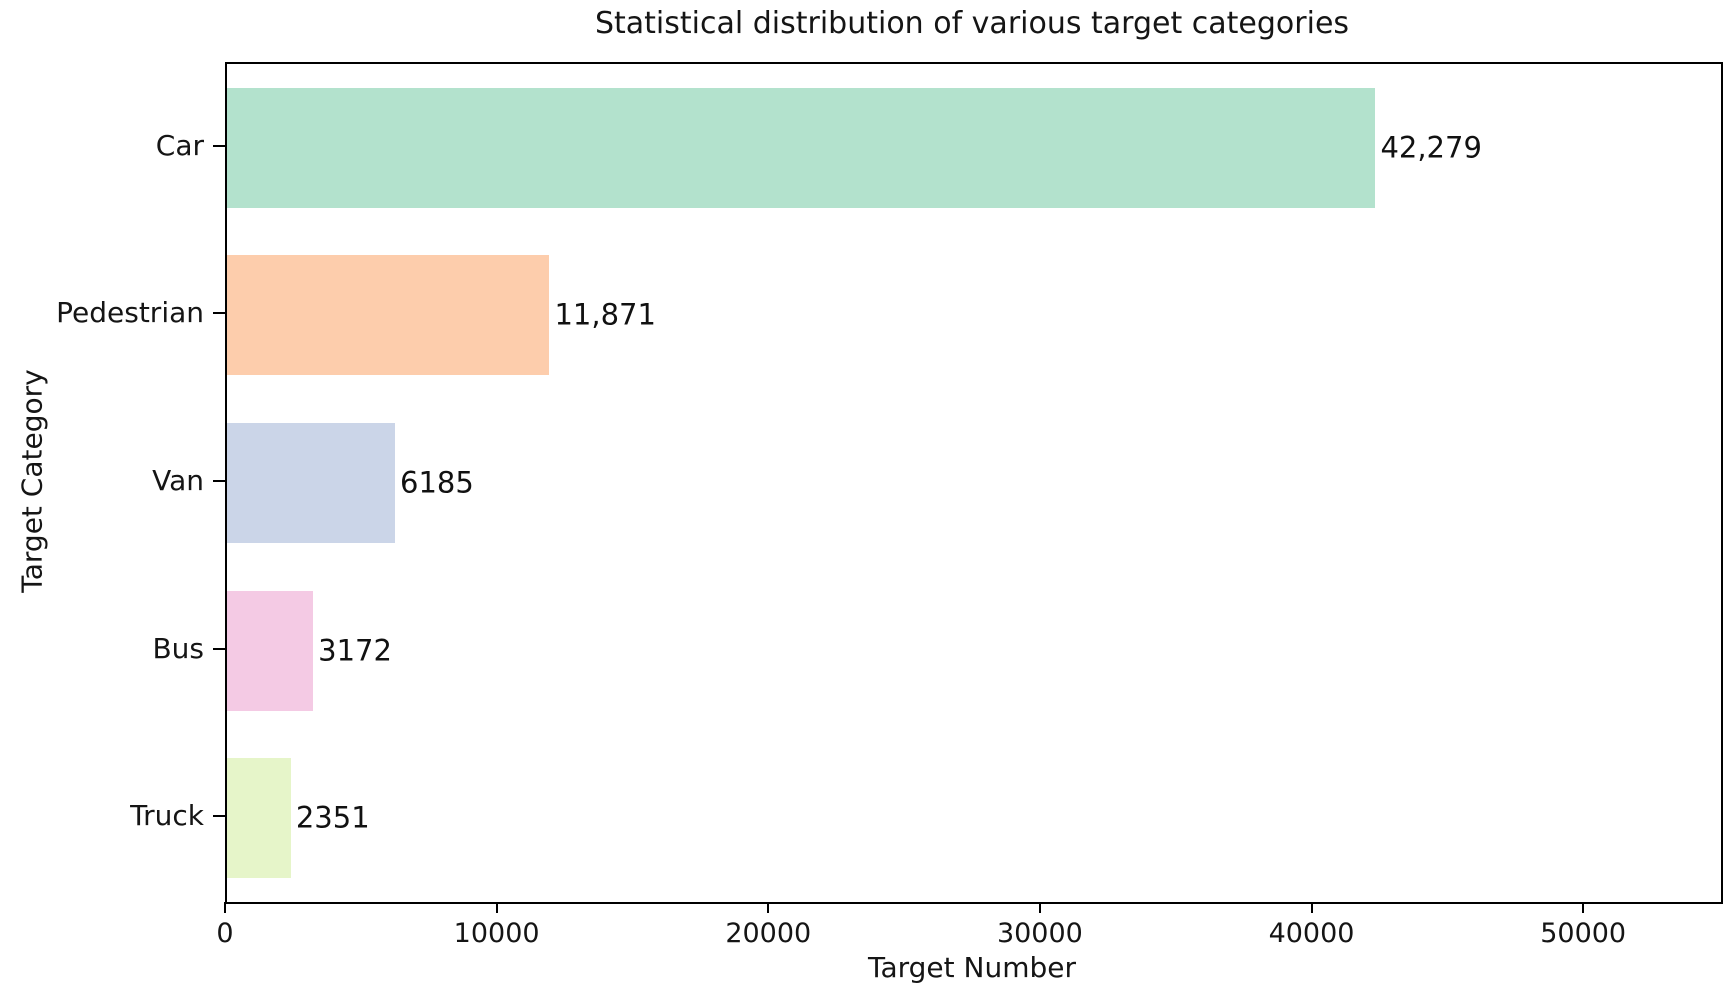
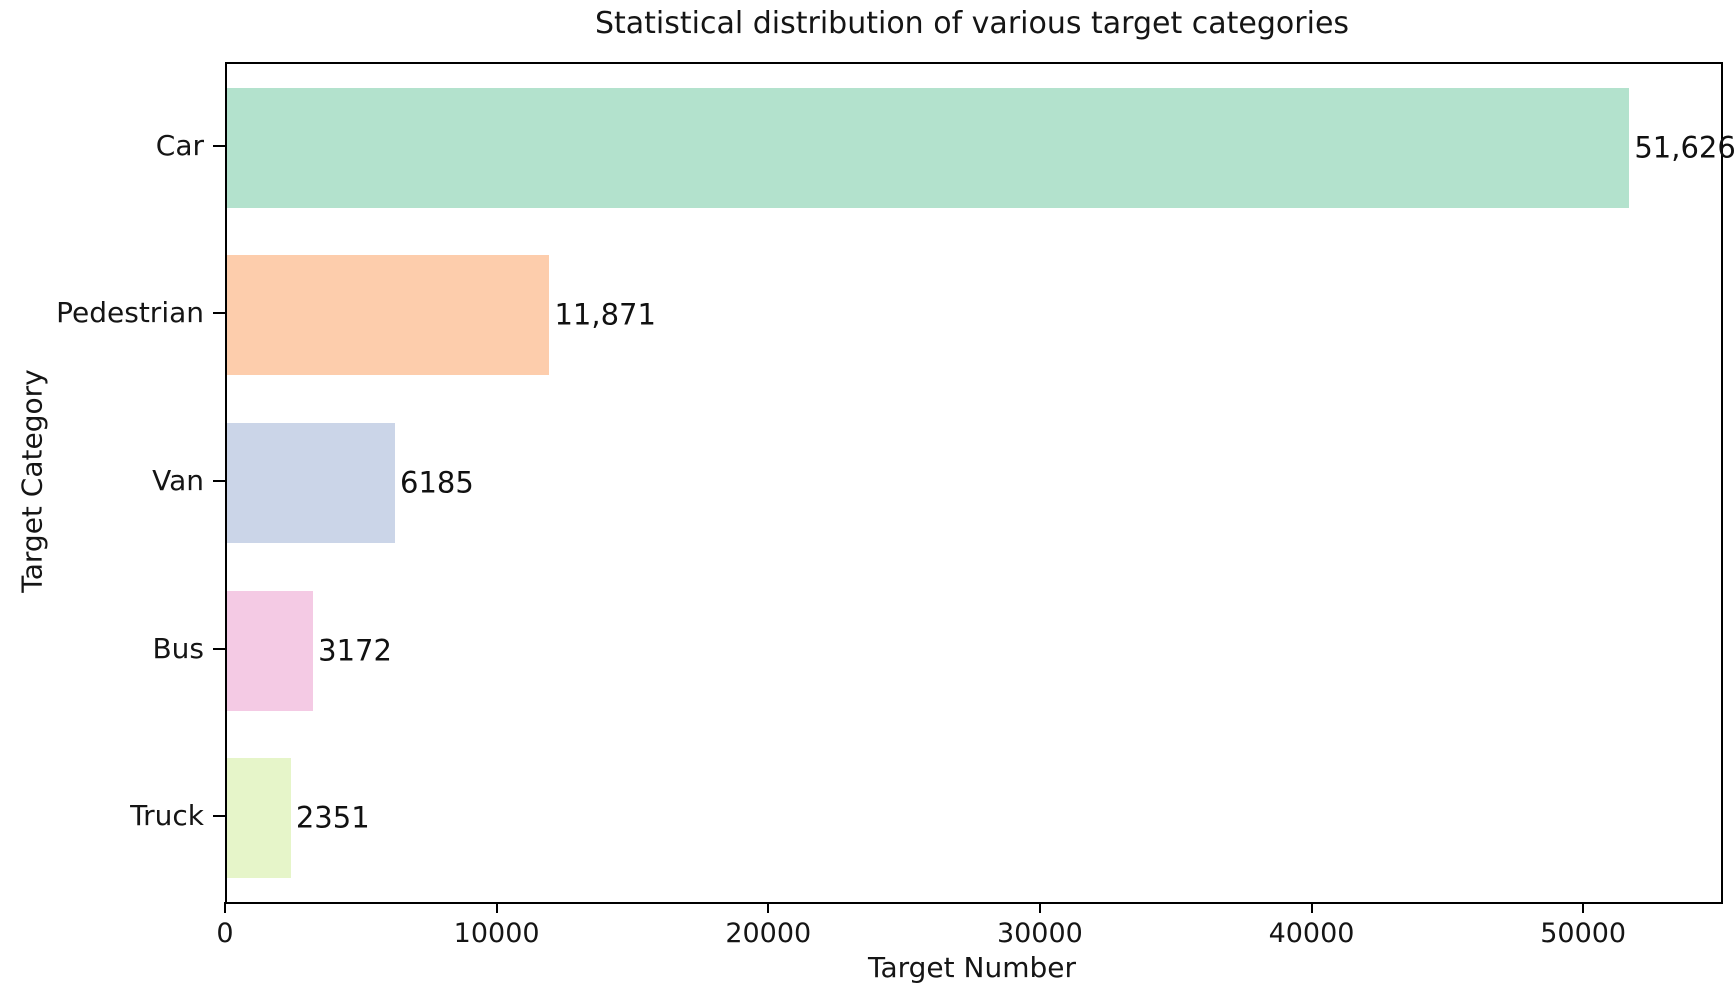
Car: 42,279 -> 51,626
